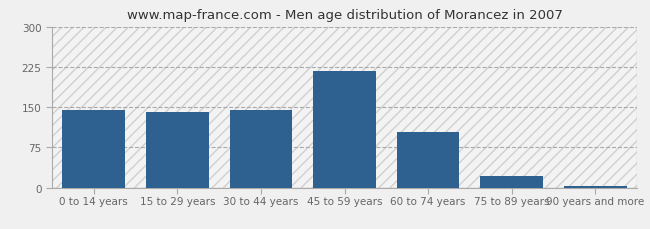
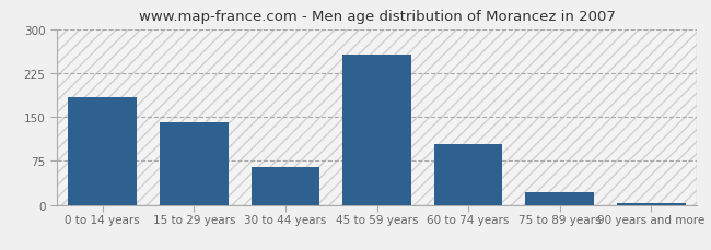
0 to 14 years: 144 -> 184
30 to 44 years: 144 -> 64
45 to 59 years: 218 -> 256
